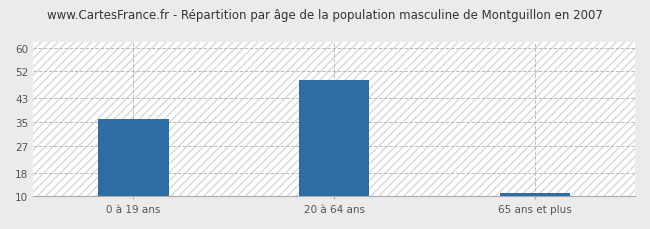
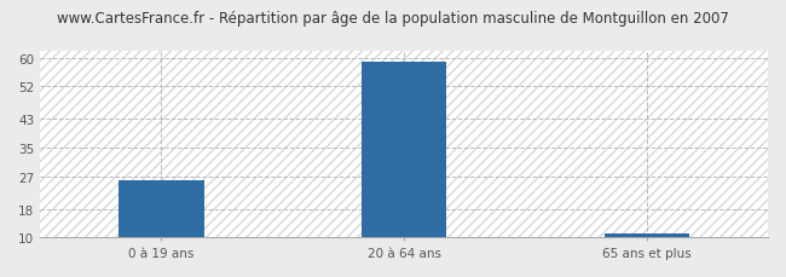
0 à 19 ans: 36 -> 26
20 à 64 ans: 49 -> 59
